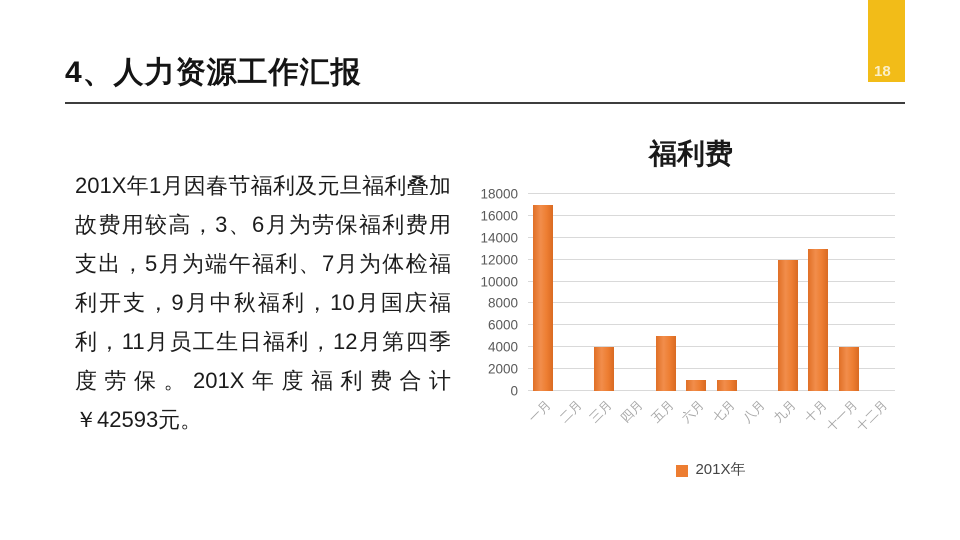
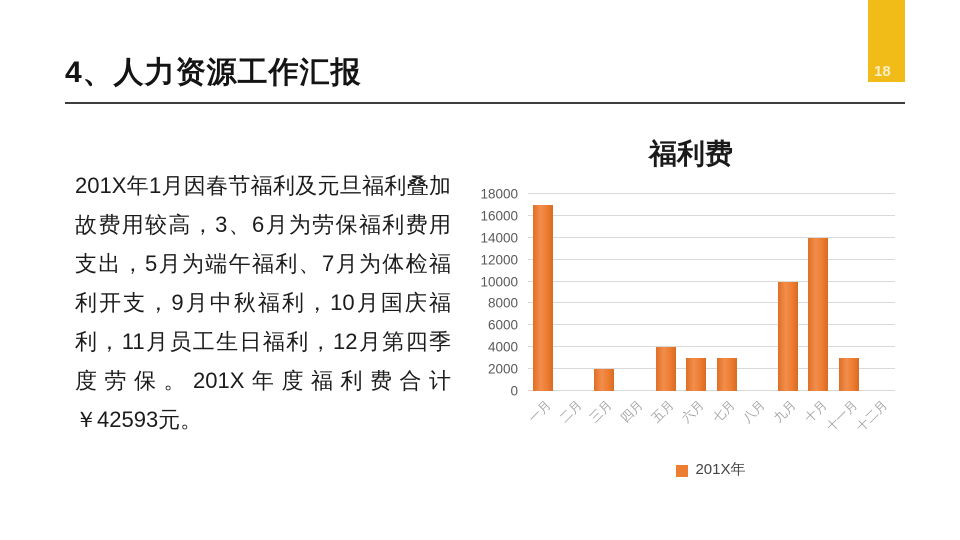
三月: 4000 -> 2000
五月: 5000 -> 4000
六月: 1000 -> 3000
七月: 1000 -> 3000
九月: 12000 -> 10000
十月: 13000 -> 14000
十一月: 4000 -> 3000
